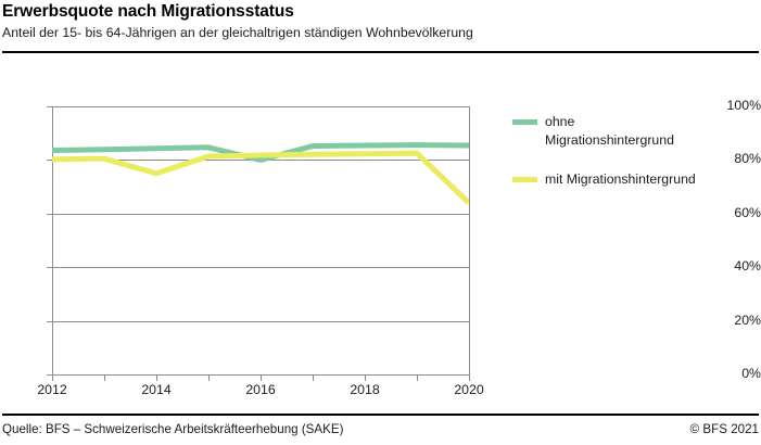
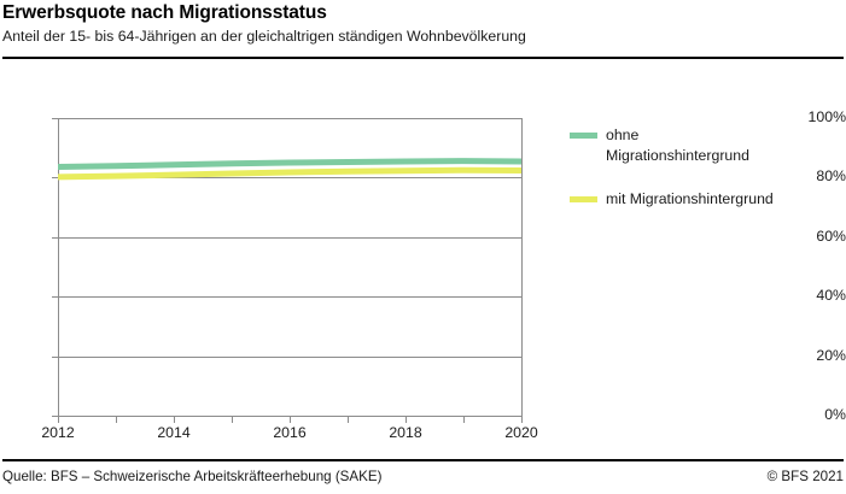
mit Migrationshintergrund/2014: 75% -> 81%
ohne Migrationshintergrund/2016: 80% -> 85%
mit Migrationshintergrund/2020: 64% -> 82%
